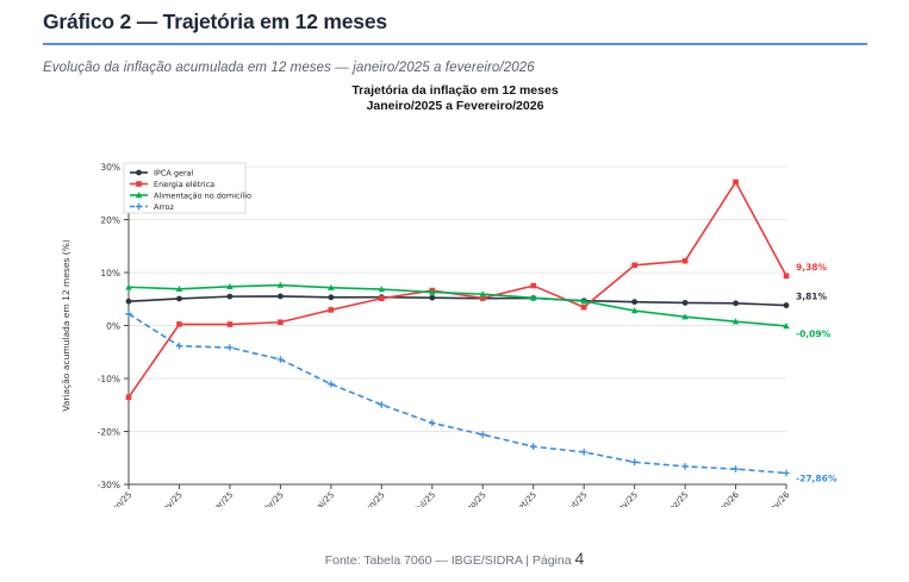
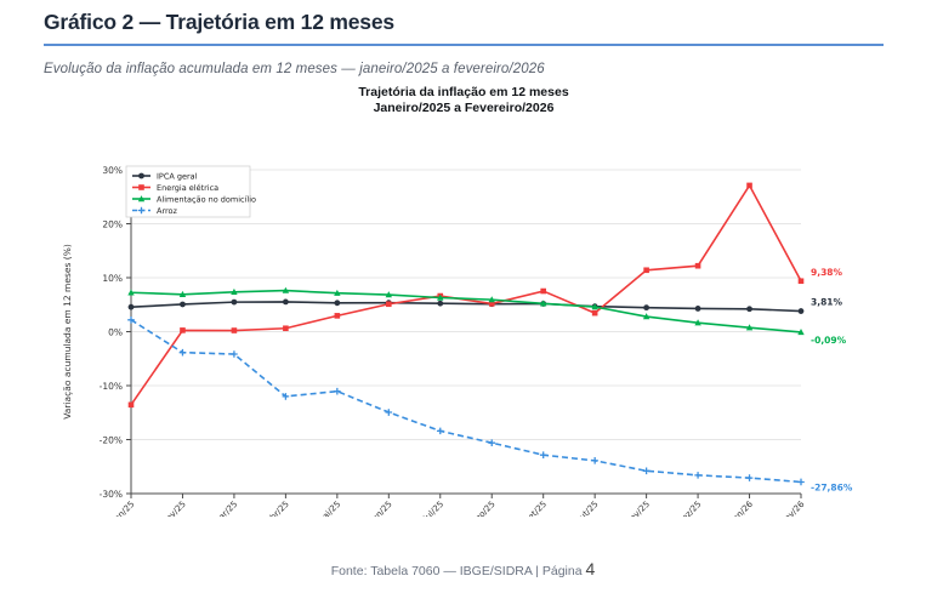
Arroz/abr/25: -6% -> -12%
